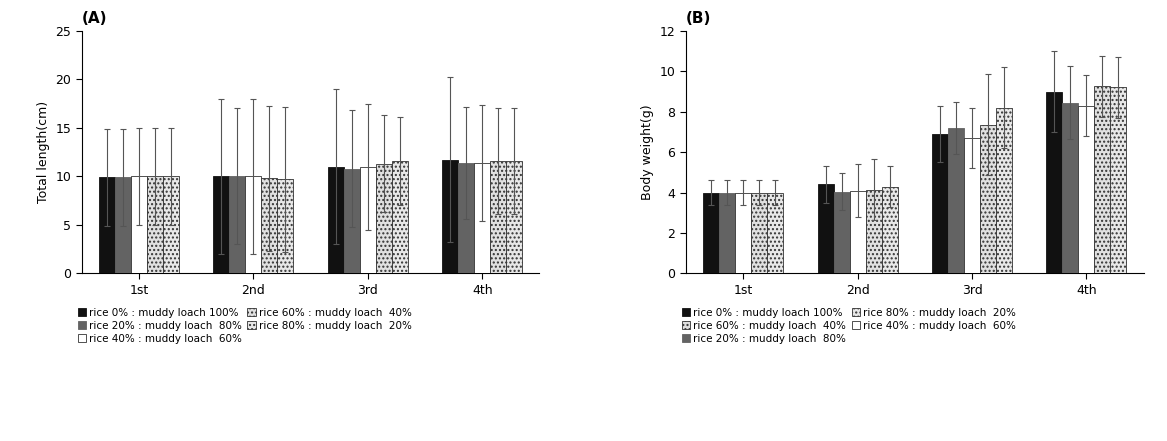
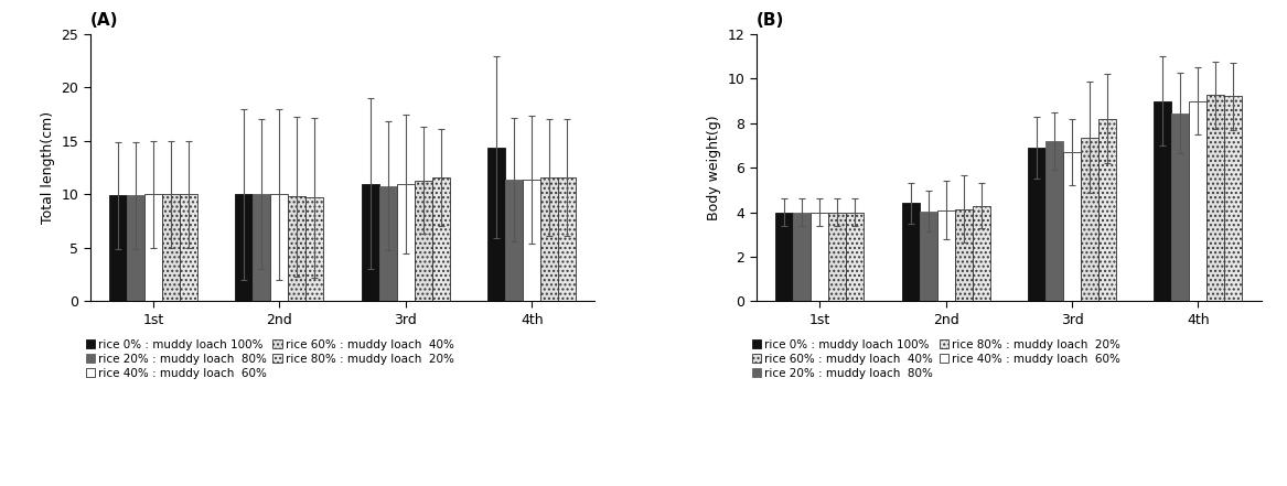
(A)/rice 0% : muddy loach 100%/4th: 11.7 -> 14.4
(B)/rice 40% : muddy loach 60%/4th: 8.3 -> 9.0
